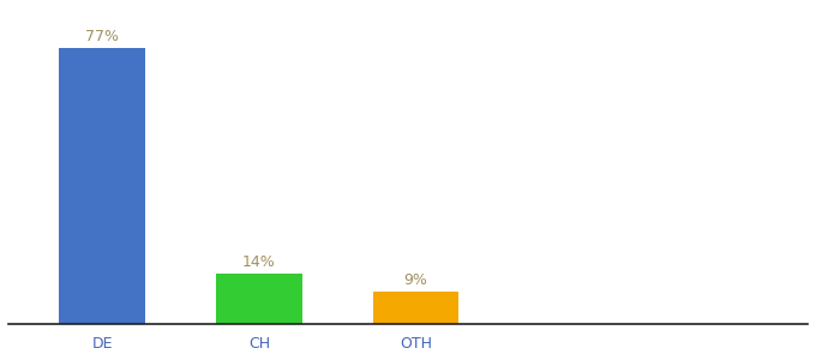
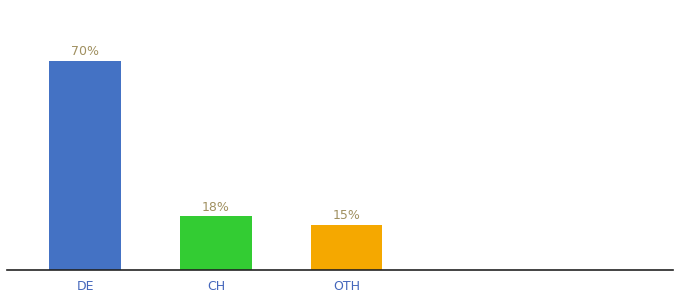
DE: 77% -> 70%
CH: 14% -> 18%
OTH: 9% -> 15%
